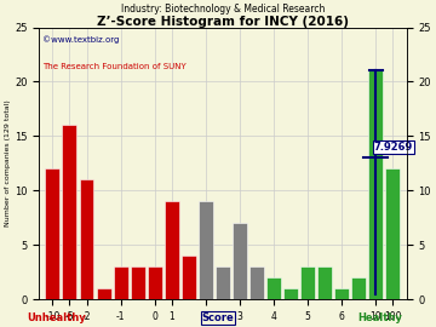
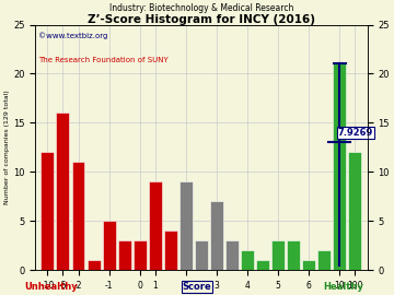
-1: 3 -> 5
